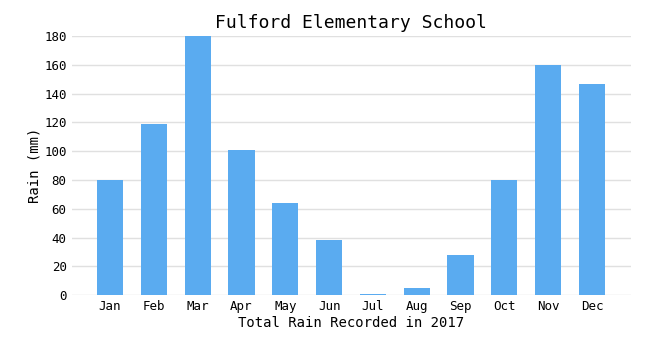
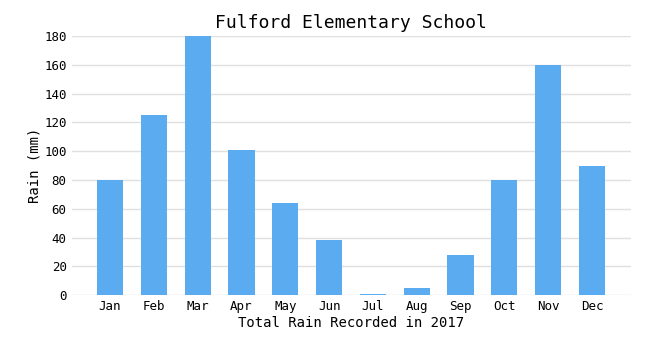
Feb: 119 -> 125
Dec: 147 -> 90
